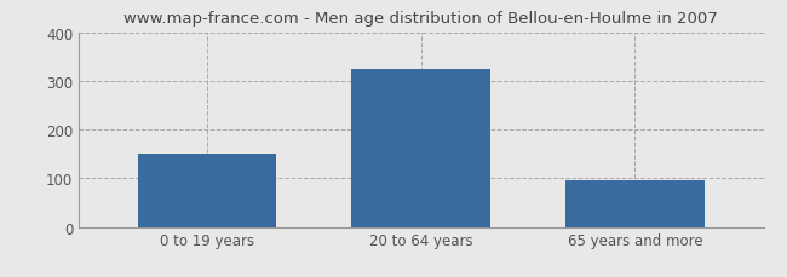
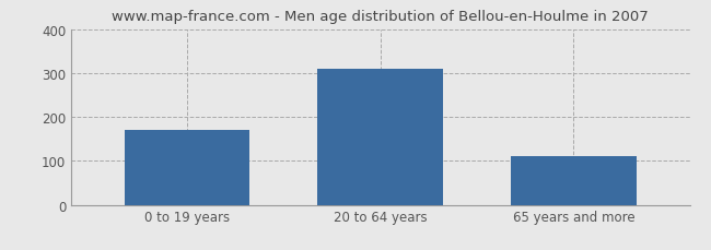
0 to 19 years: 150 -> 170
20 to 64 years: 325 -> 310
65 years and more: 95 -> 110
